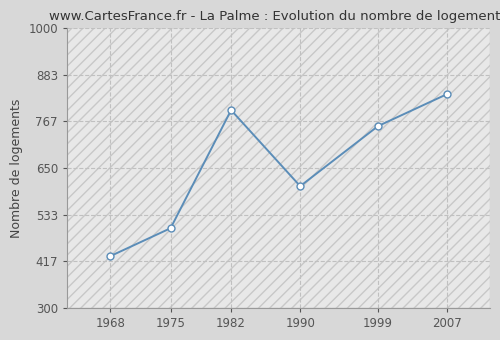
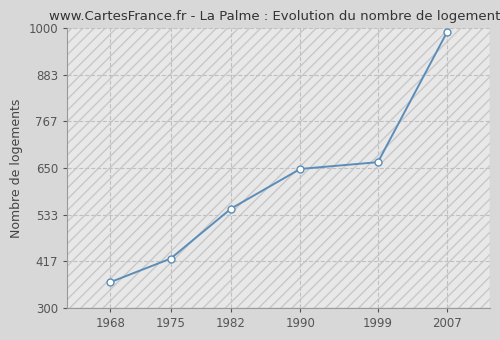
1968: 430 -> 365
1975: 500 -> 424
1982: 795 -> 549
1990: 605 -> 648
1999: 755 -> 665
2007: 835 -> 990
